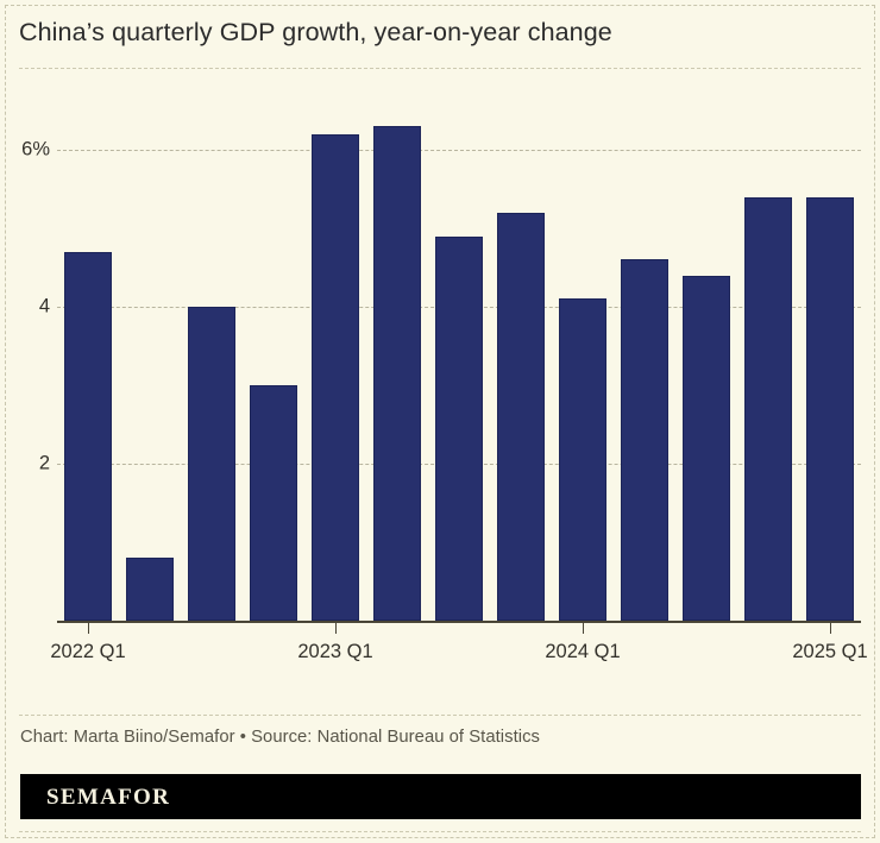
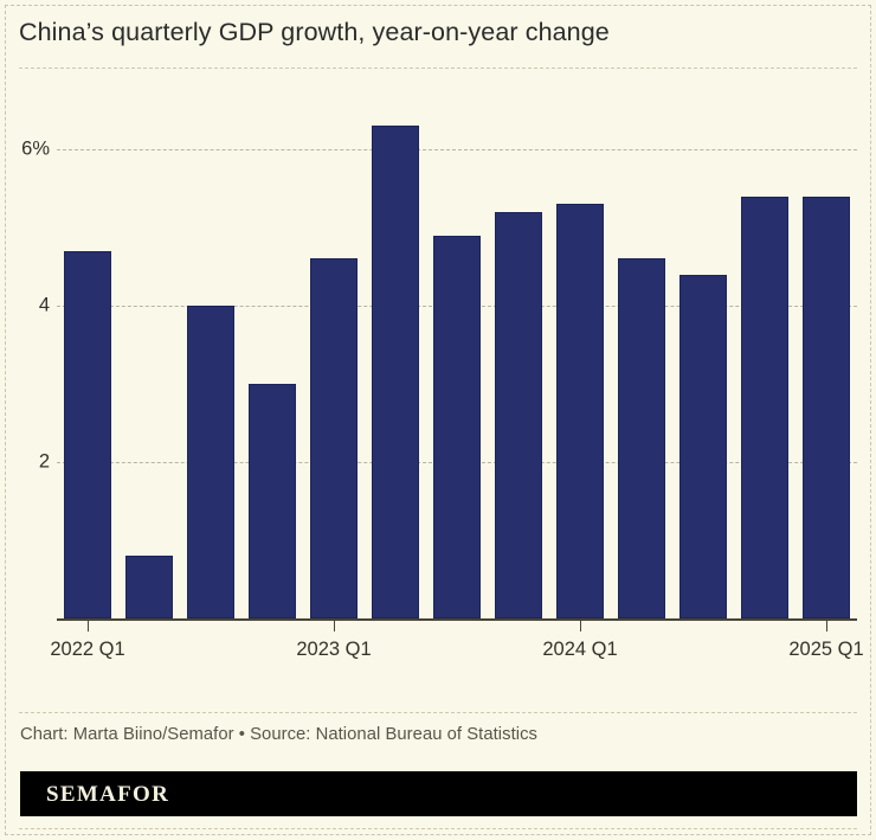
2023 Q1: 6.2% -> 4.6%
2024 Q1: 4.1% -> 5.3%
